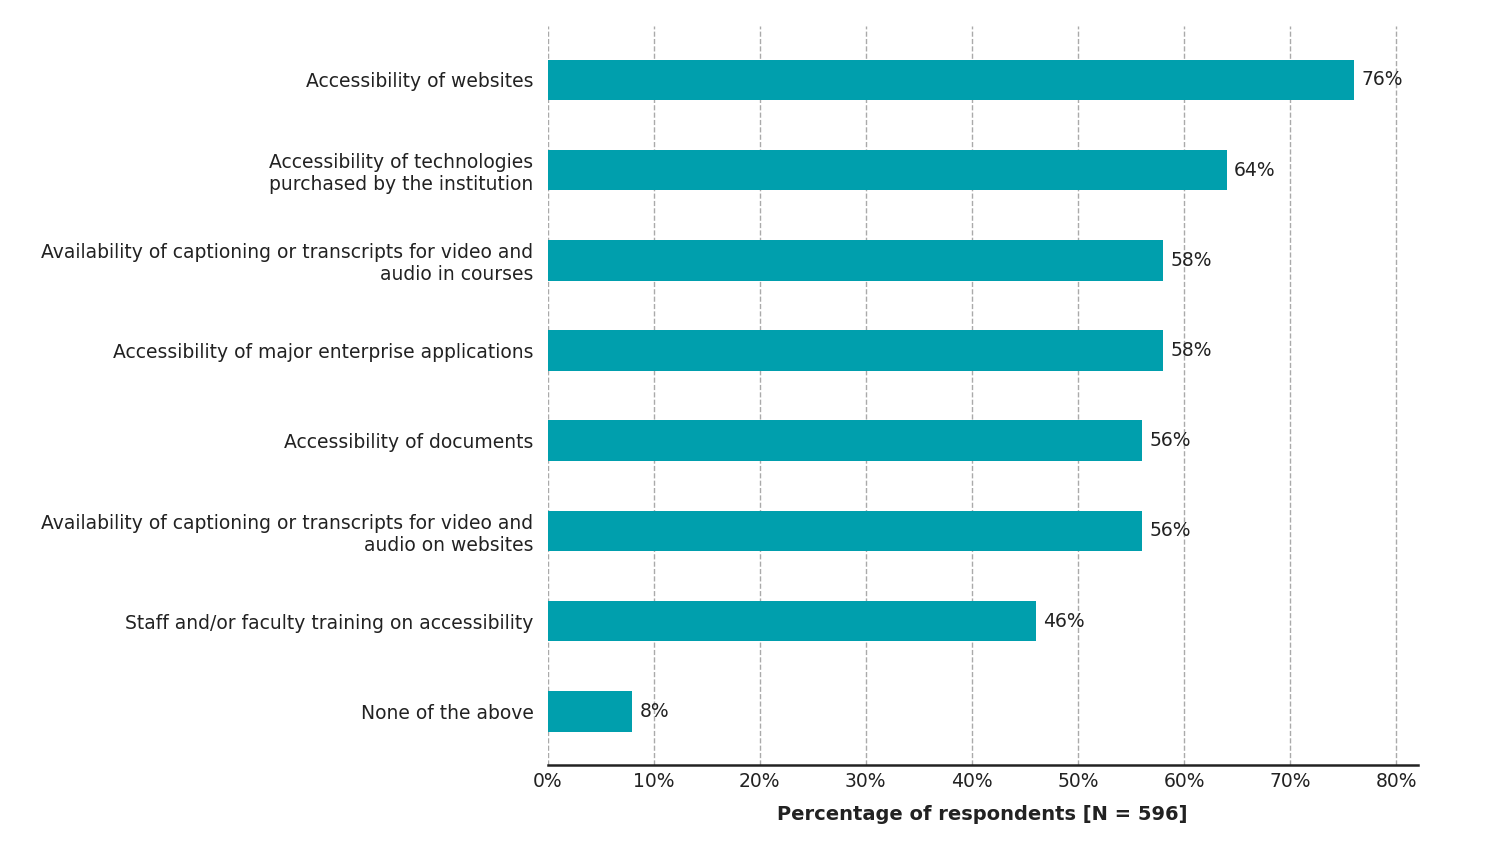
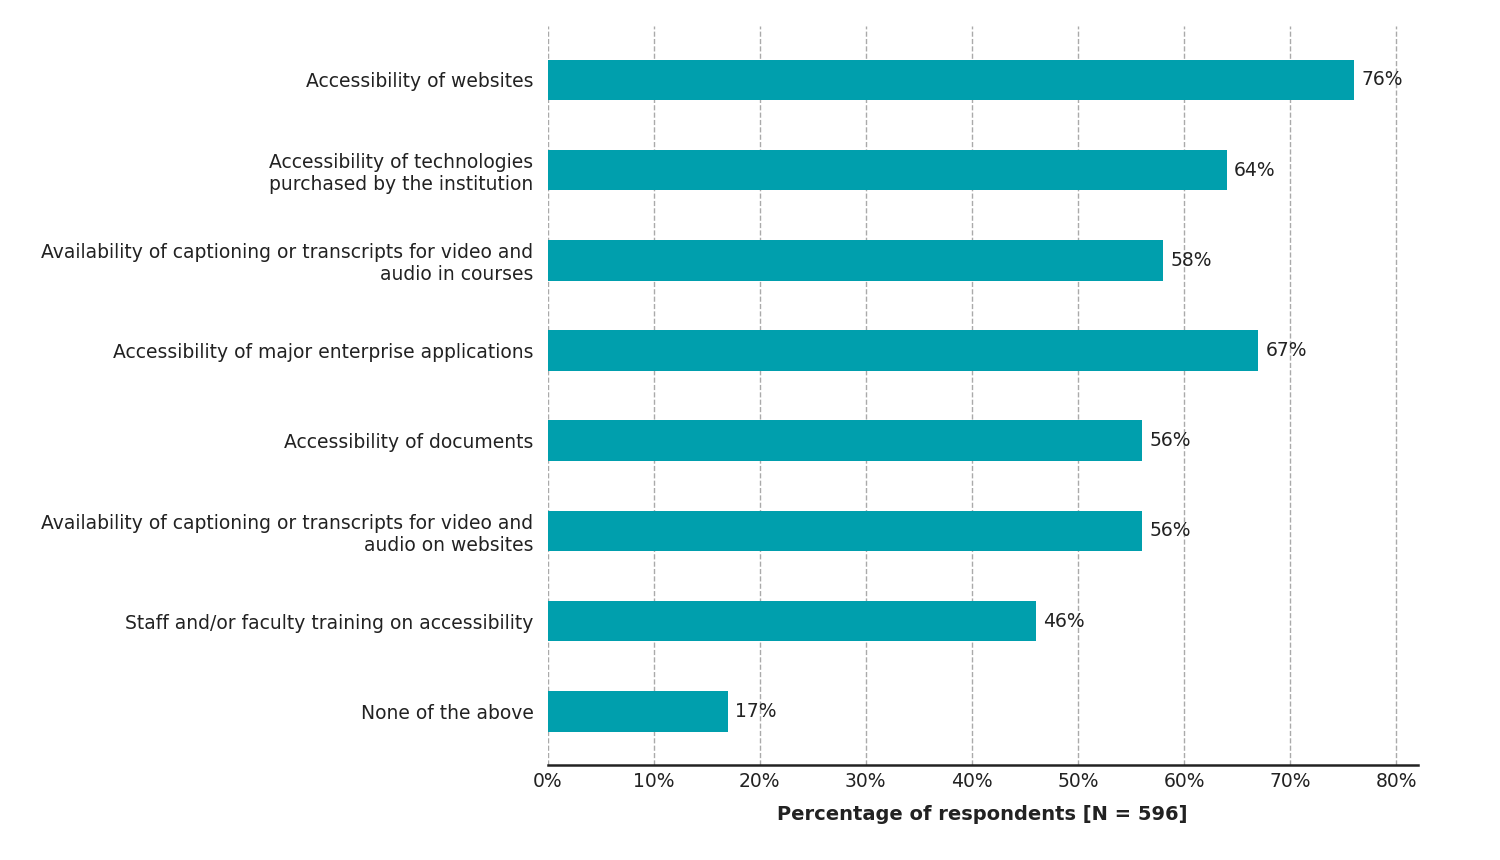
Accessibility of major enterprise applications: 58% -> 67%
None of the above: 8% -> 17%
